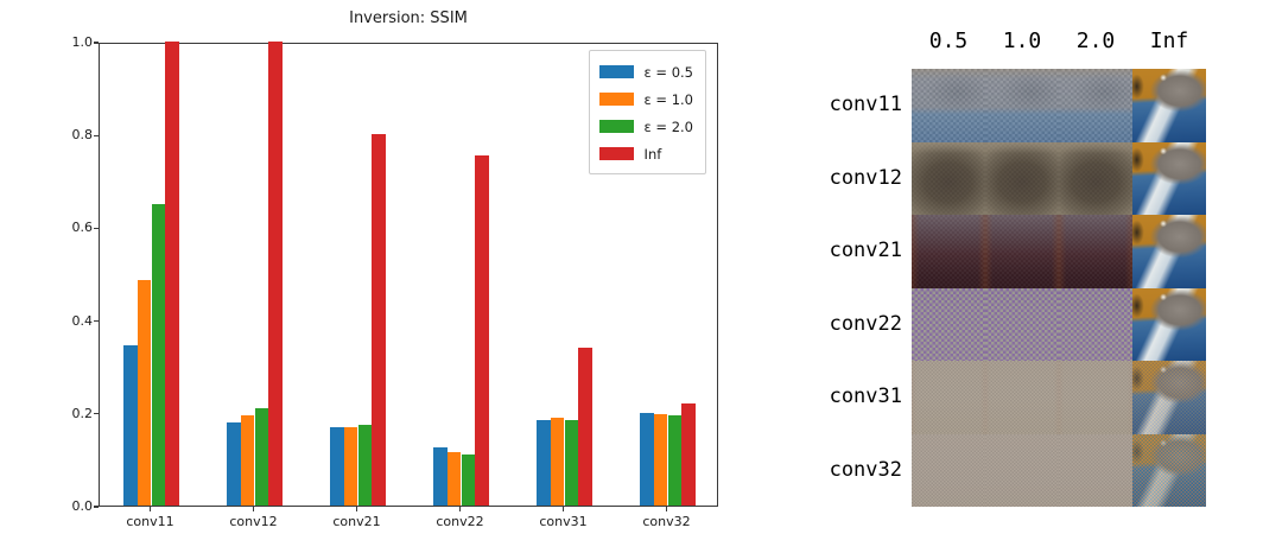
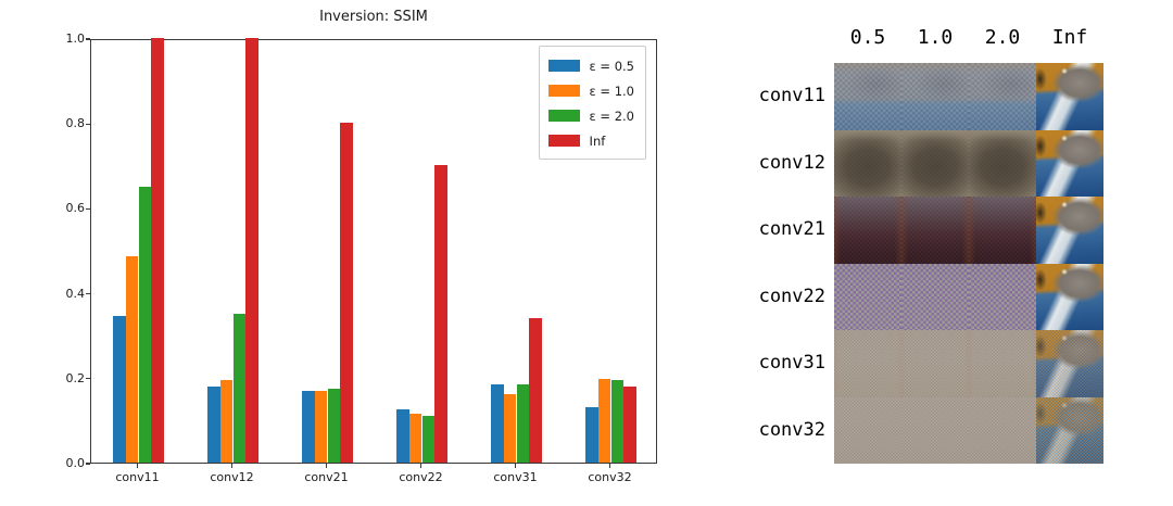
ε = 2.0/conv12: 0.21 -> 0.35
Inf/conv22: 0.76 -> 0.70
ε = 1.0/conv31: 0.19 -> 0.16
ε = 0.5/conv32: 0.20 -> 0.13
Inf/conv32: 0.22 -> 0.18
